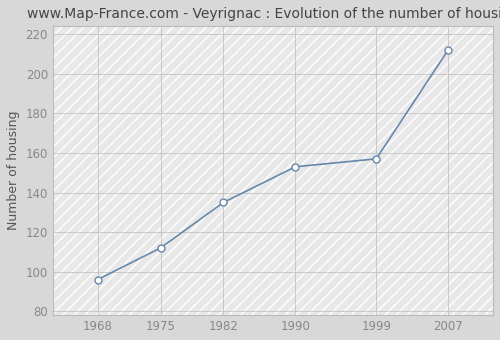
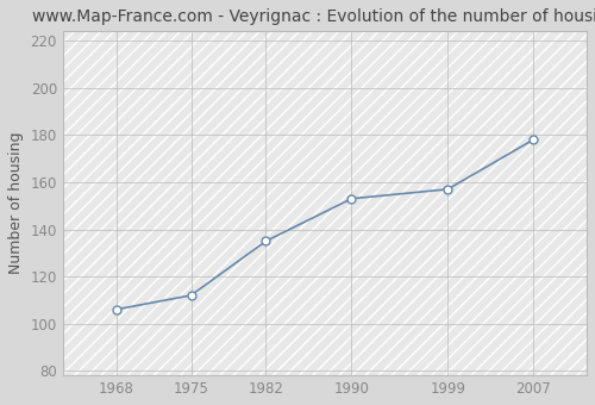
1968: 96 -> 106
2007: 212 -> 178
